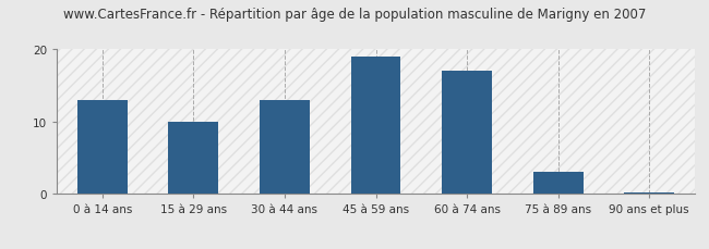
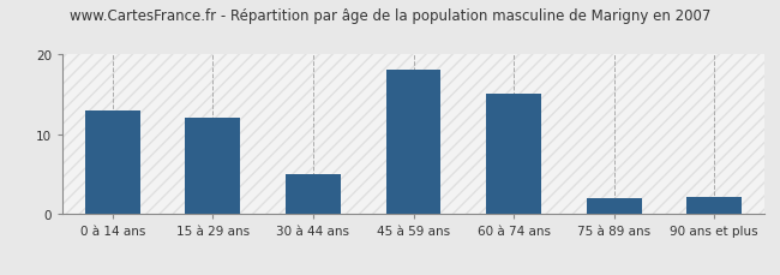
15 à 29 ans: 10.0 -> 12.0
30 à 44 ans: 13.0 -> 5.0
45 à 59 ans: 19.0 -> 18.0
60 à 74 ans: 17.0 -> 15.0
75 à 89 ans: 3.0 -> 2.0
90 ans et plus: 0.2 -> 2.2
